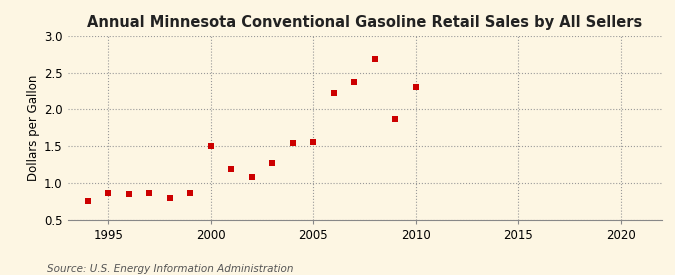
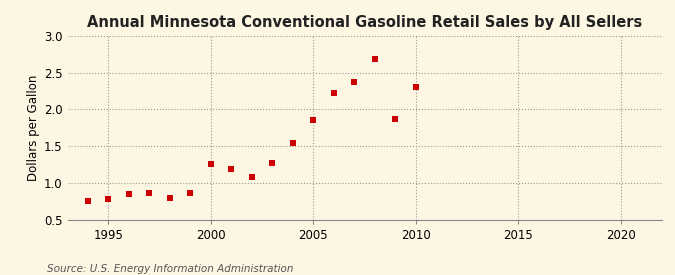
1995: 0.86 -> 0.78
2000: 1.50 -> 1.26
2005: 1.56 -> 1.86
